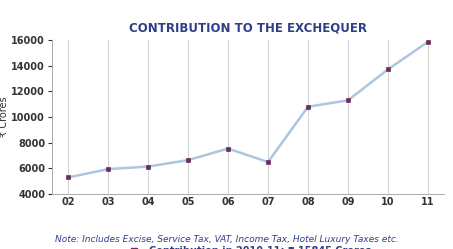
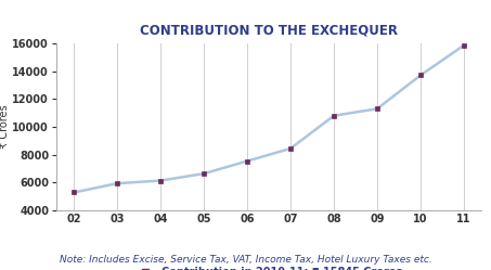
07: 6500 -> 8400
